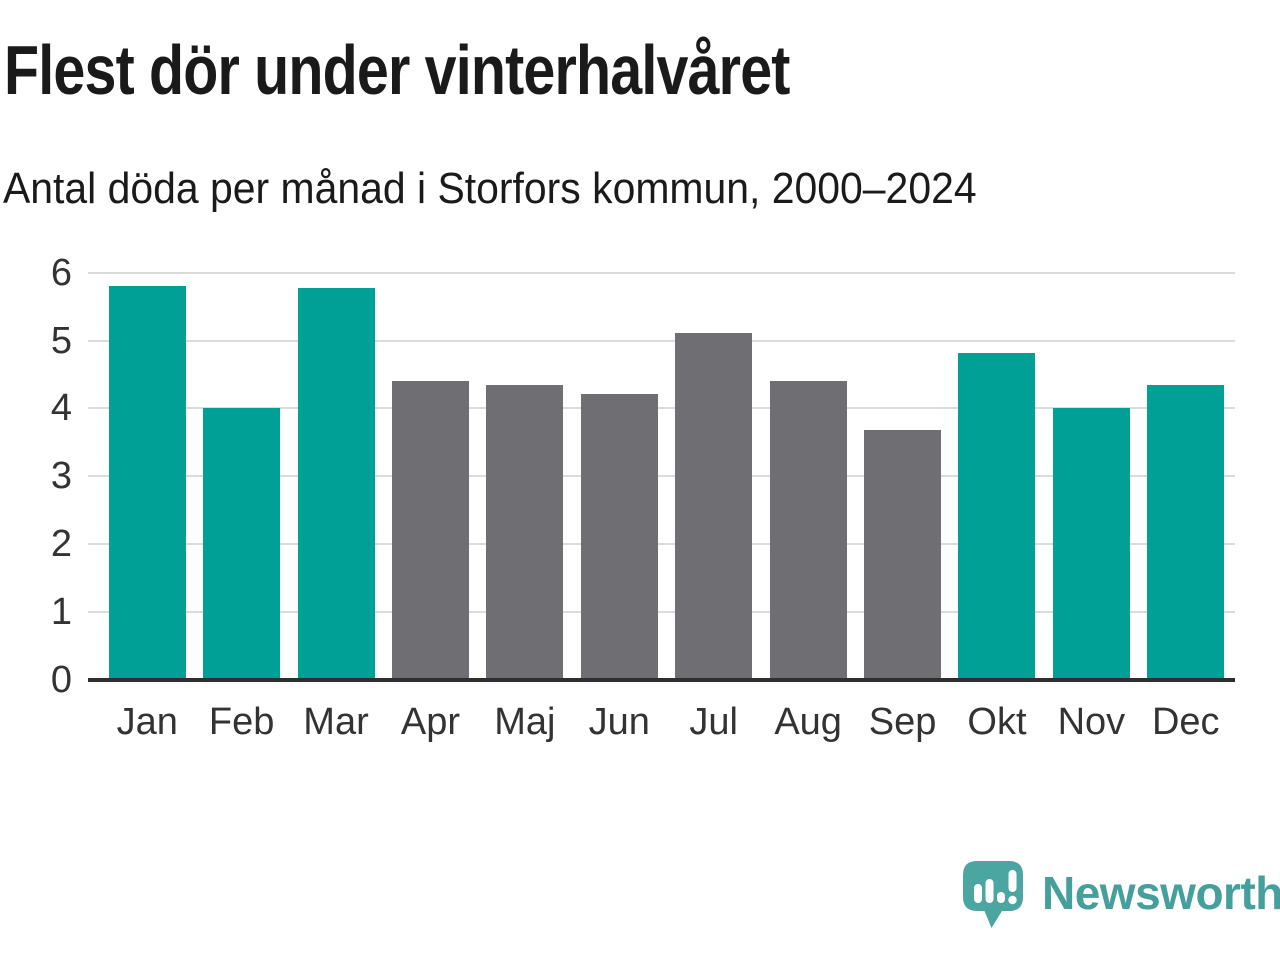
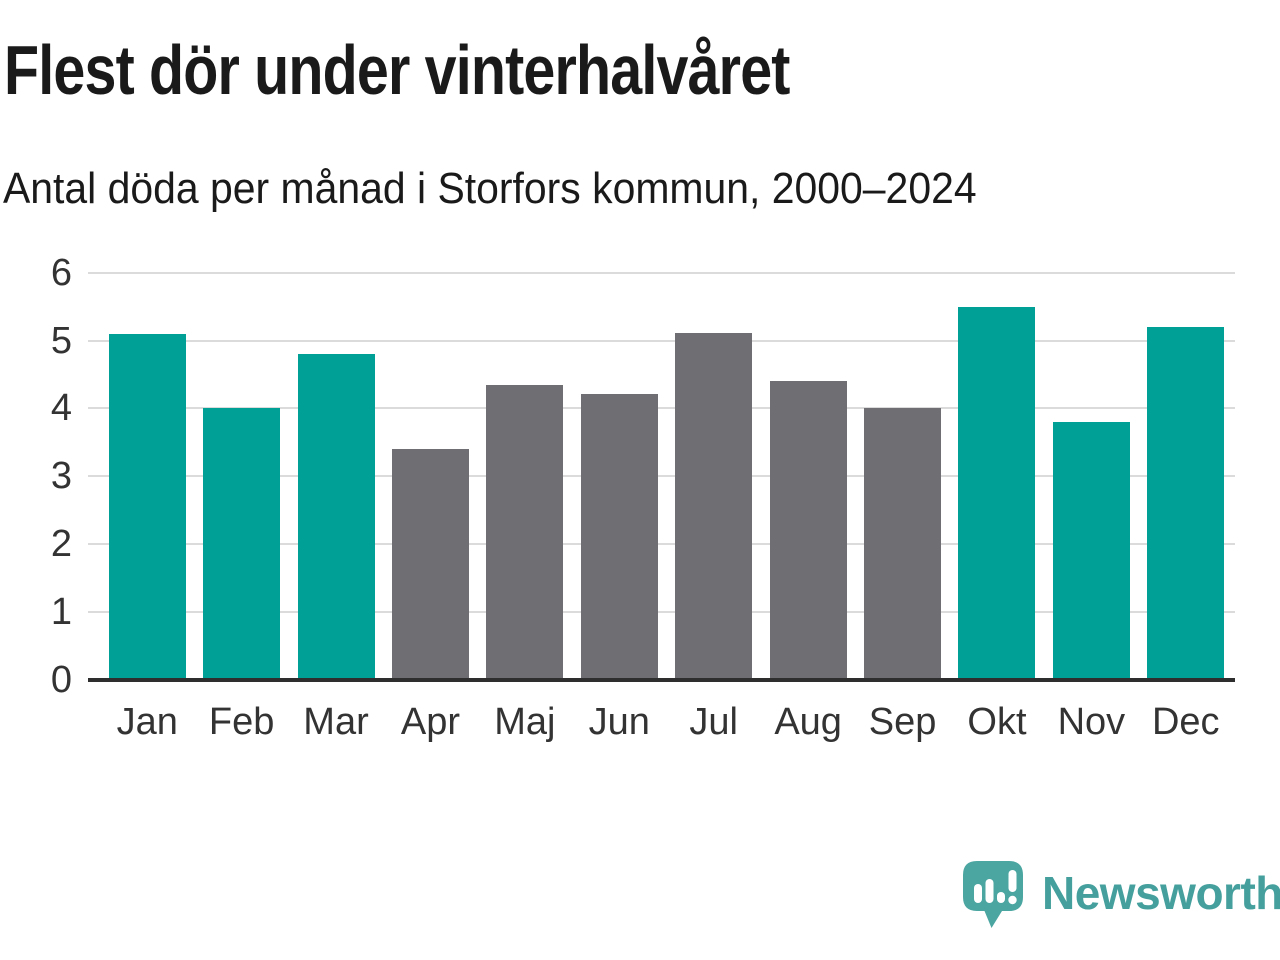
Jan: 5.8 -> 5.1
Mar: 5.8 -> 4.8
Apr: 4.4 -> 3.4
Sep: 3.7 -> 4.0
Okt: 4.8 -> 5.5
Nov: 4.0 -> 3.8
Dec: 4.3 -> 5.2
